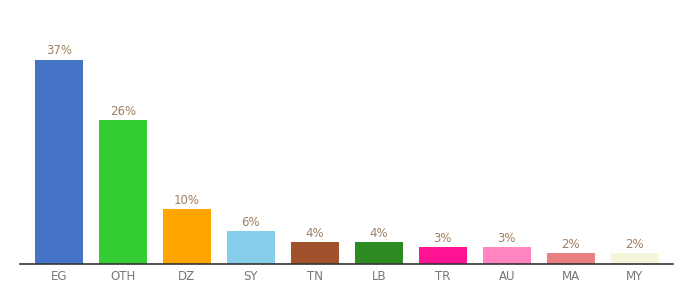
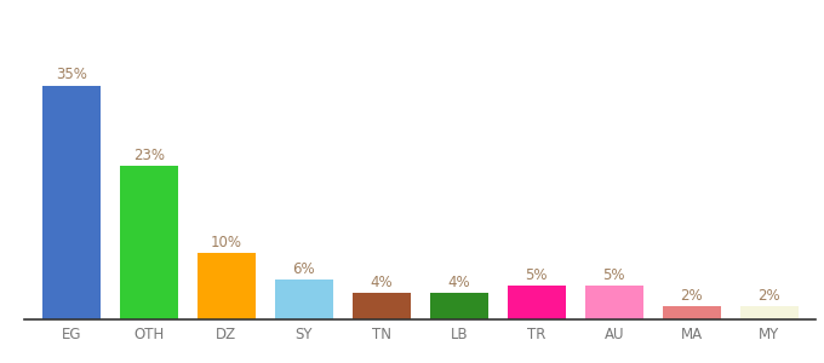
EG: 37% -> 35%
OTH: 26% -> 23%
TR: 3% -> 5%
AU: 3% -> 5%
